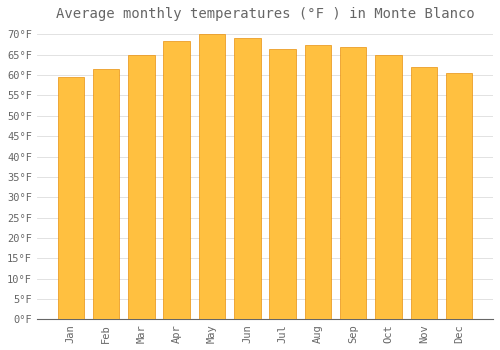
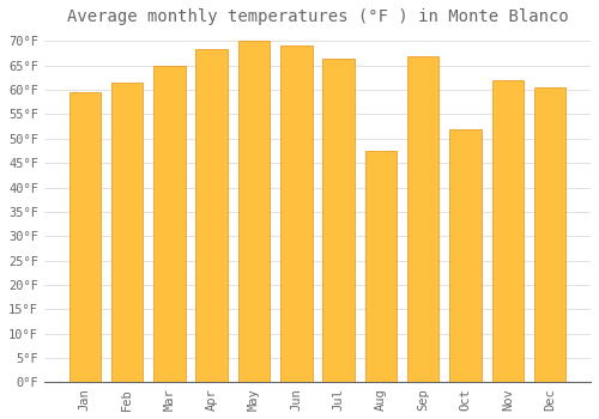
Aug: 67.5°F -> 47.5°F
Oct: 65.0°F -> 52.0°F
